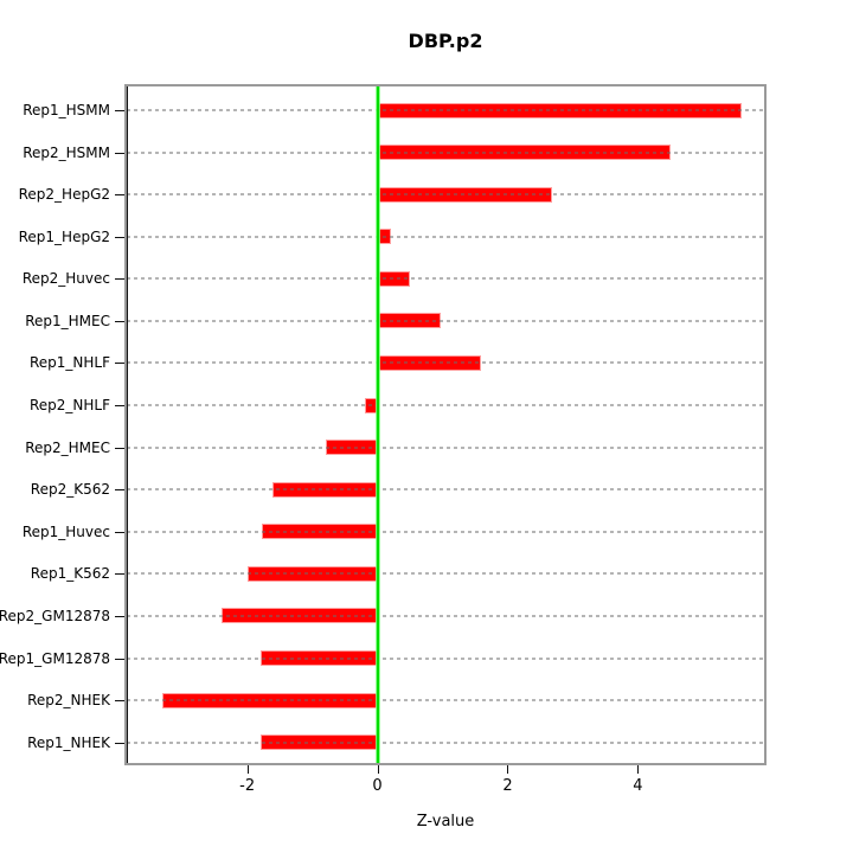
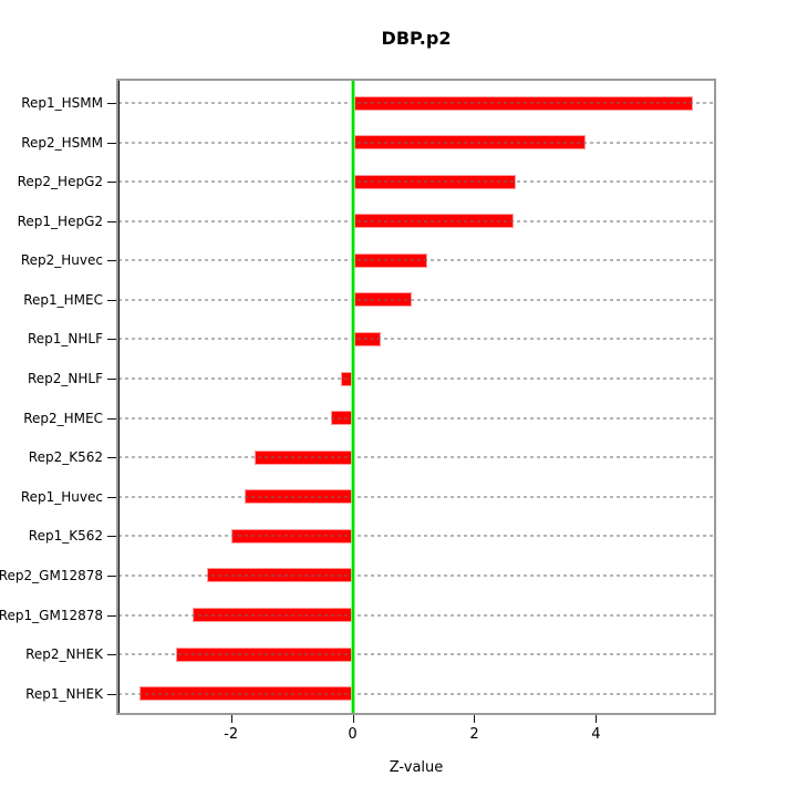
Rep2_HSMM: 4.5 -> 3.8
Rep1_HepG2: 0.2 -> 2.6
Rep2_Huvec: 0.5 -> 1.2
Rep1_NHLF: 1.6 -> 0.5
Rep2_HMEC: -0.8 -> -0.4
Rep1_GM12878: -1.8 -> -2.6
Rep2_NHEK: -3.3 -> -2.9
Rep1_NHEK: -1.8 -> -3.5
